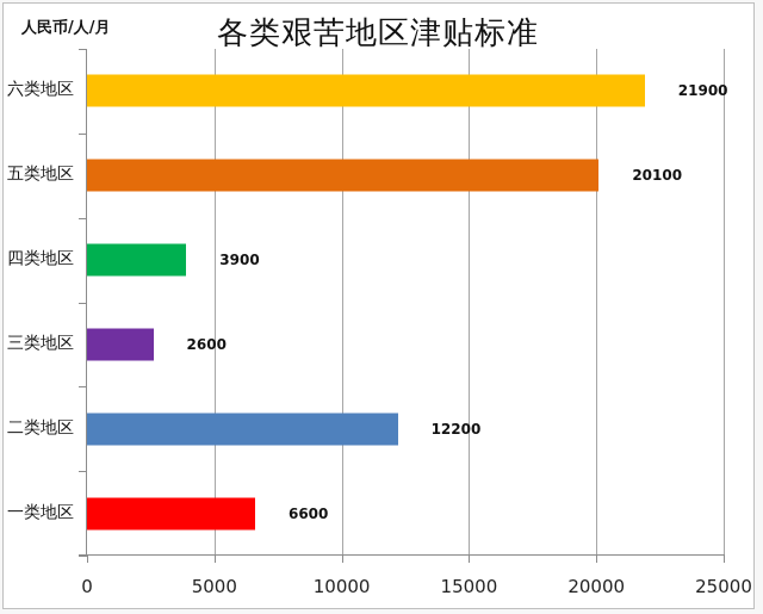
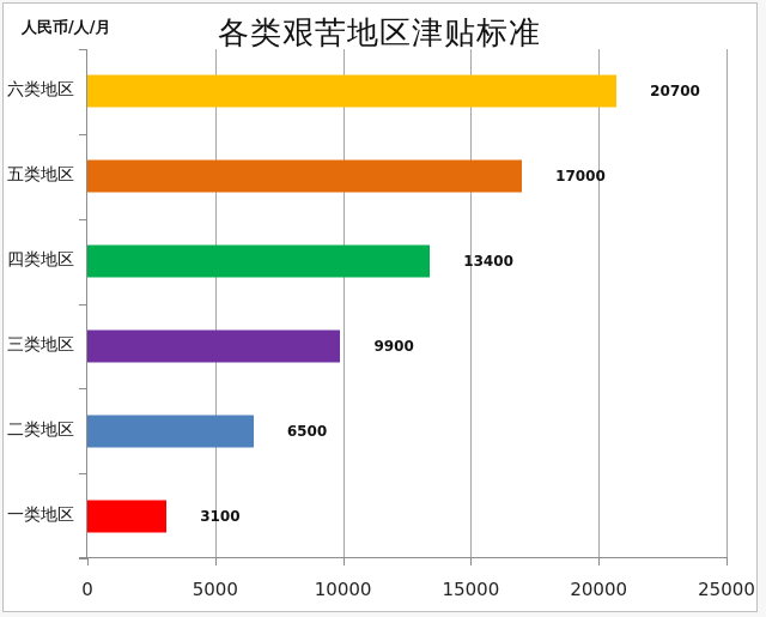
六类地区: 21900 -> 20700
五类地区: 20100 -> 17000
四类地区: 3900 -> 13400
三类地区: 2600 -> 9900
二类地区: 12200 -> 6500
一类地区: 6600 -> 3100
